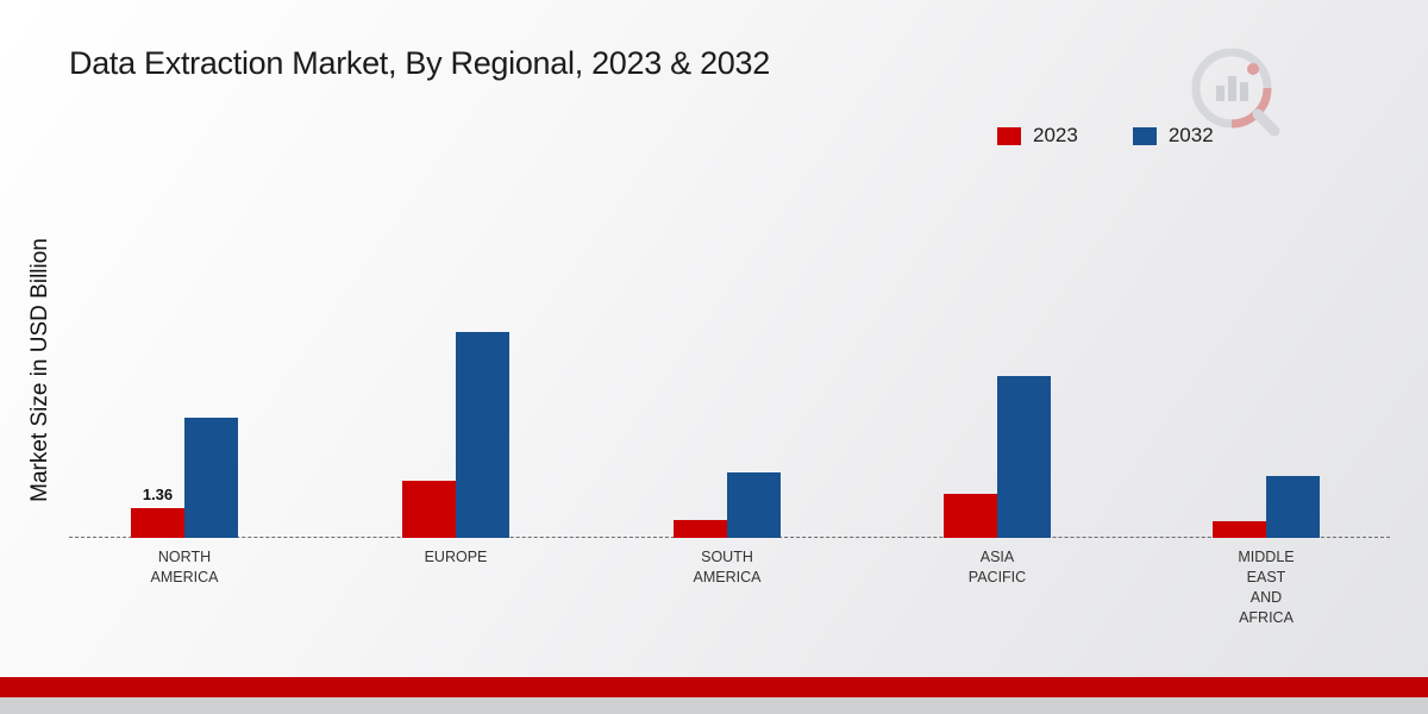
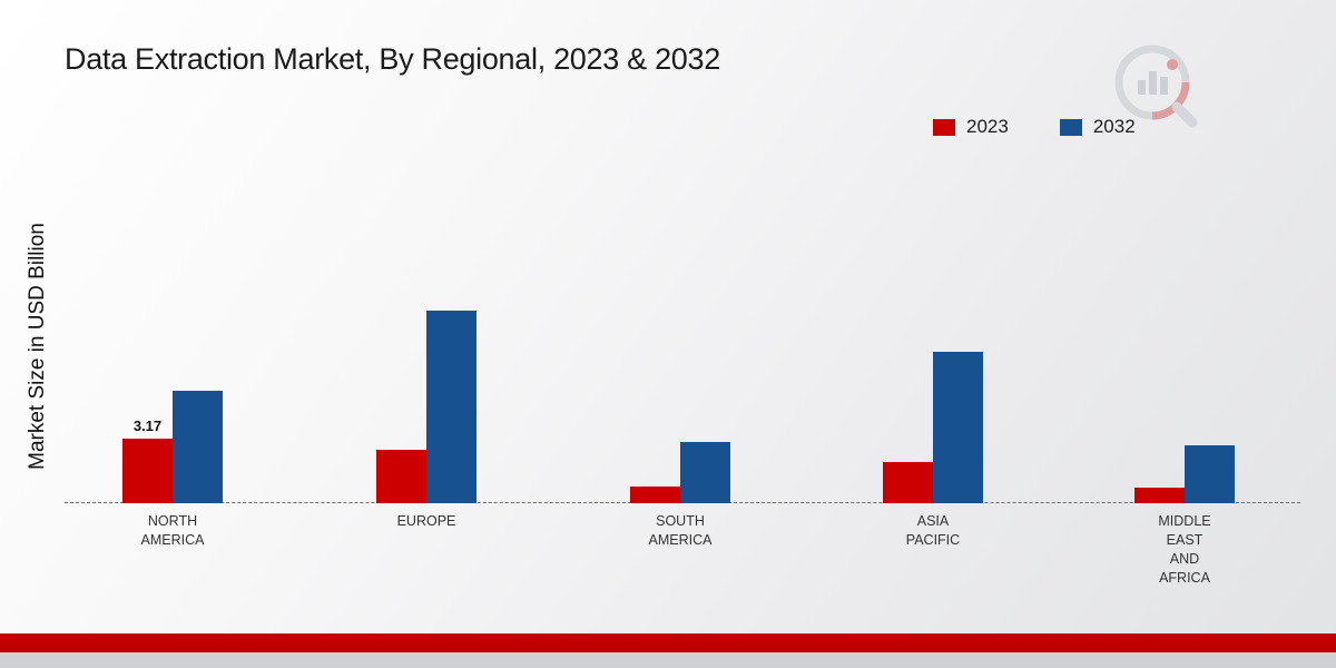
2023/NORTH AMERICA: 1.36 -> 3.17
